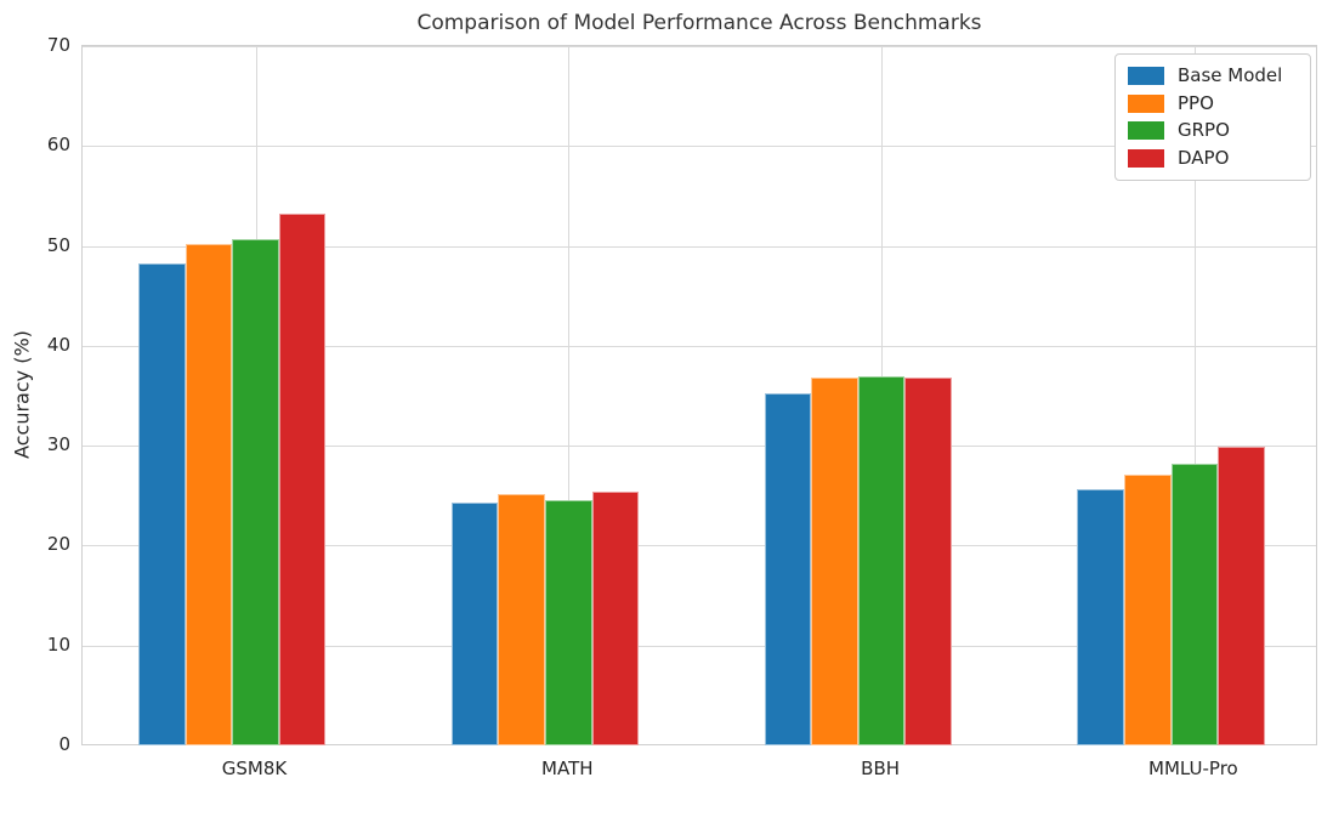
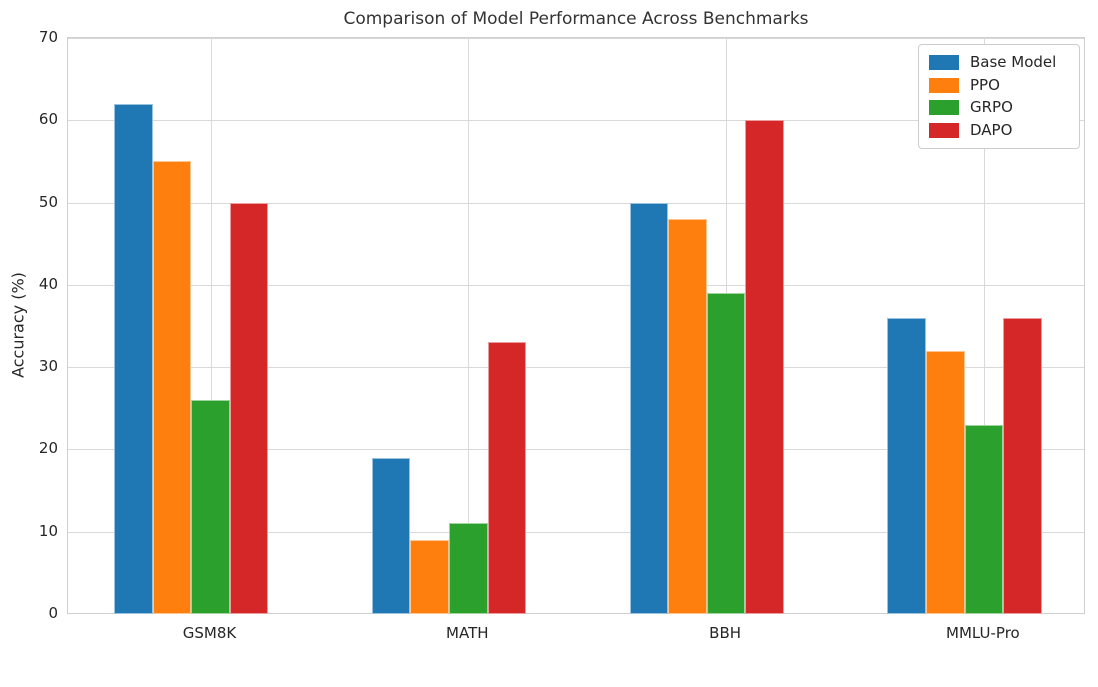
Base Model/GSM8K: 48 -> 62
PPO/GSM8K: 50 -> 55
GRPO/GSM8K: 51 -> 26
DAPO/GSM8K: 53 -> 50
Base Model/MATH: 24 -> 19
PPO/MATH: 25 -> 9
GRPO/MATH: 25 -> 11
DAPO/MATH: 25 -> 33
Base Model/BBH: 35 -> 50
PPO/BBH: 37 -> 48
GRPO/BBH: 37 -> 39
DAPO/BBH: 37 -> 60
Base Model/MMLU-Pro: 26 -> 36
PPO/MMLU-Pro: 27 -> 32
GRPO/MMLU-Pro: 28 -> 23
DAPO/MMLU-Pro: 30 -> 36
